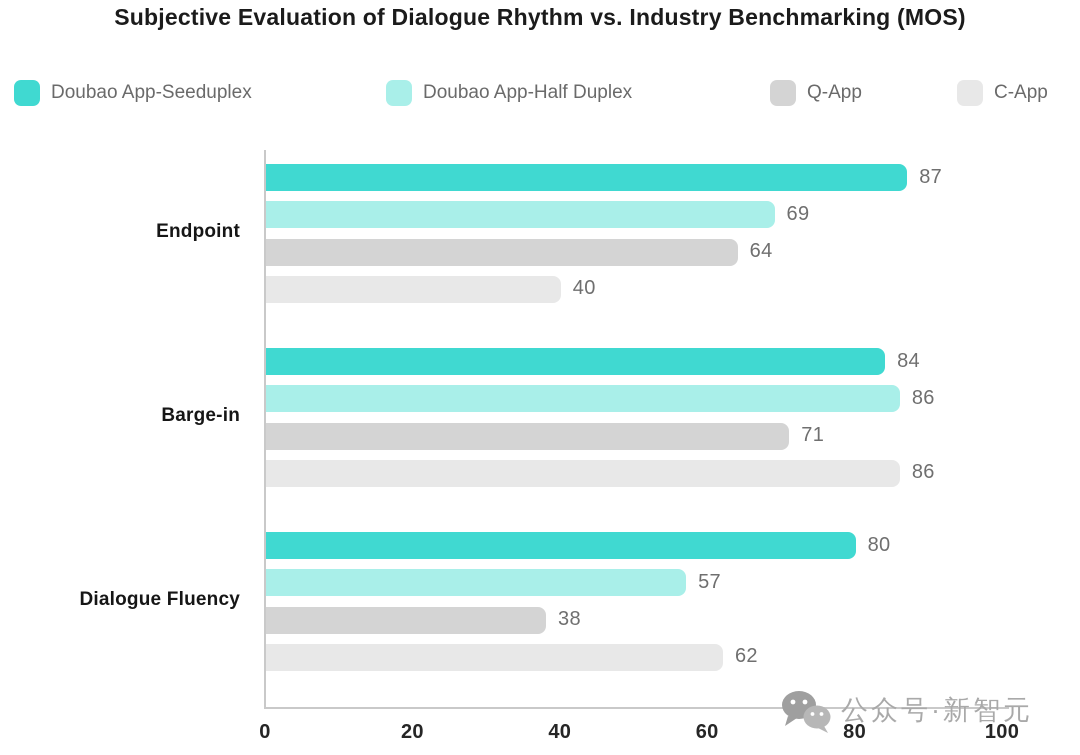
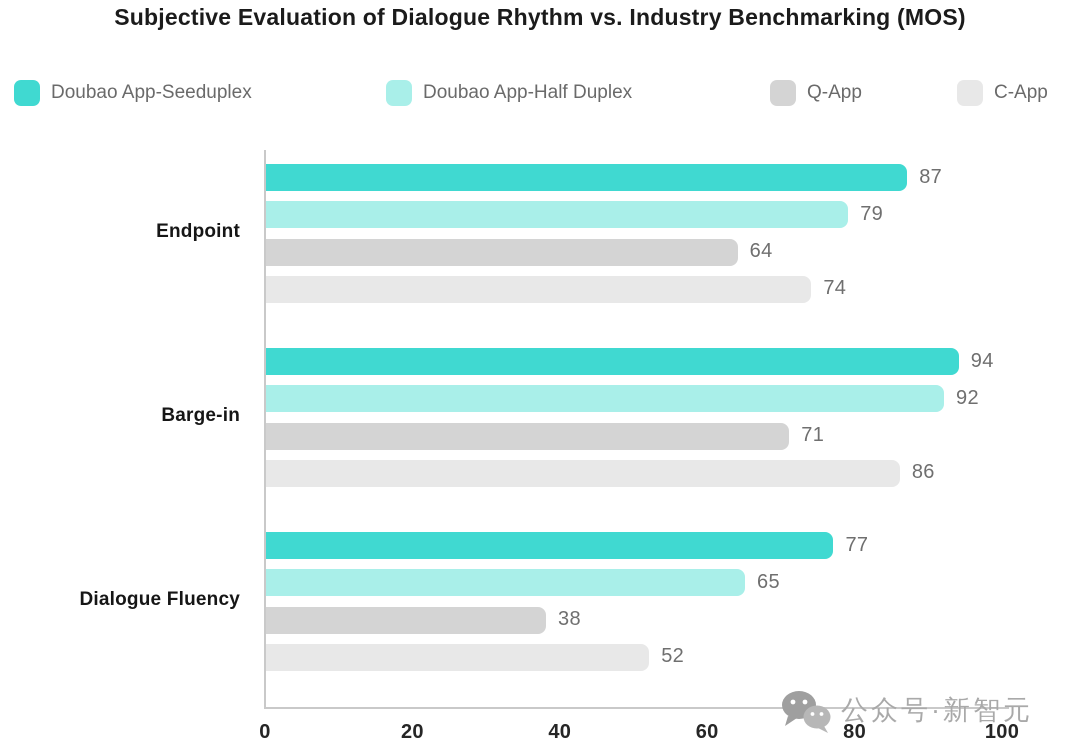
Doubao App-Half Duplex/Endpoint: 69 -> 79
C-App/Endpoint: 40 -> 74
Doubao App-Seeduplex/Barge-in: 84 -> 94
Doubao App-Half Duplex/Barge-in: 86 -> 92
Doubao App-Seeduplex/Dialogue Fluency: 80 -> 77
Doubao App-Half Duplex/Dialogue Fluency: 57 -> 65
C-App/Dialogue Fluency: 62 -> 52
